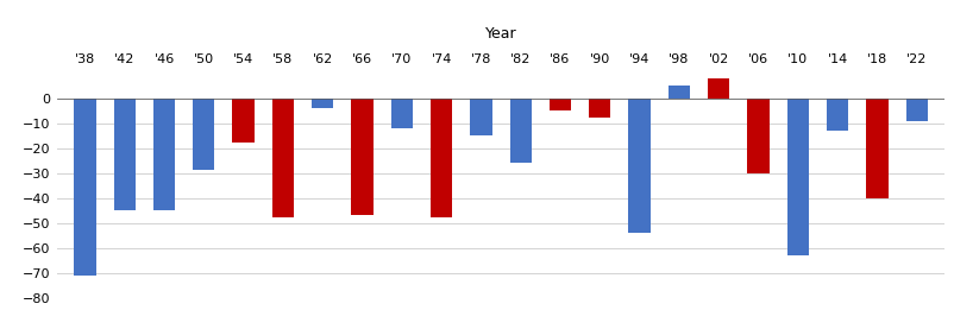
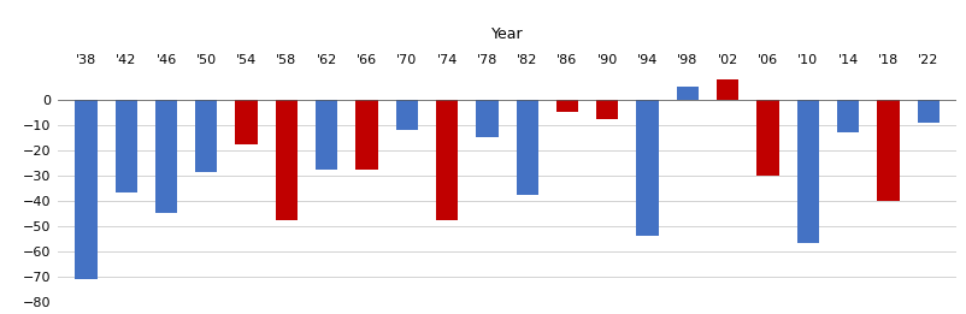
'42: -45 -> -37
'62: -4 -> -28
'66: -47 -> -28
'82: -26 -> -38
'10: -63 -> -57
